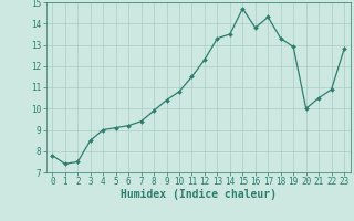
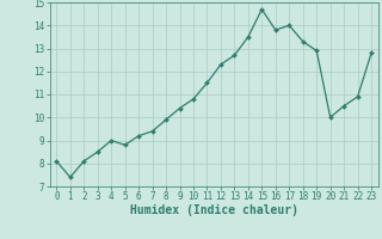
0: 7.8 -> 8.1
2: 7.5 -> 8.1
5: 9.1 -> 8.8
13: 13.3 -> 12.7
17: 14.3 -> 14.0
